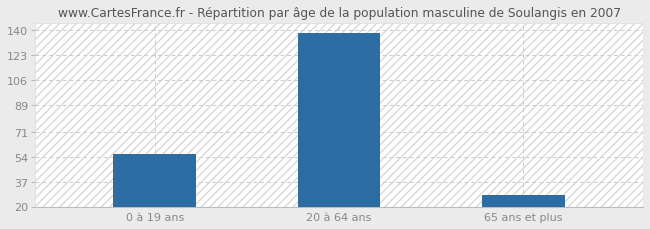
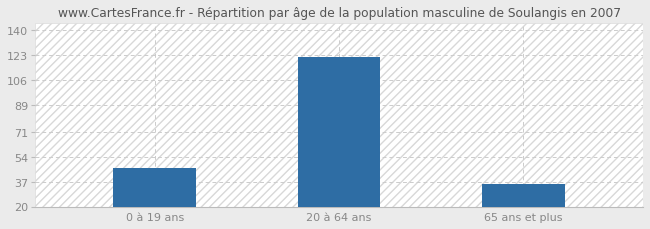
0 à 19 ans: 56 -> 46
20 à 64 ans: 138 -> 122
65 ans et plus: 28 -> 35
